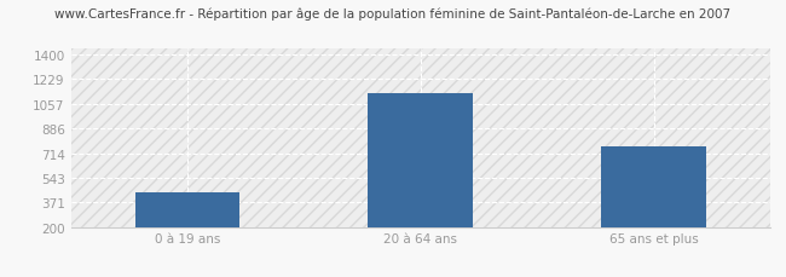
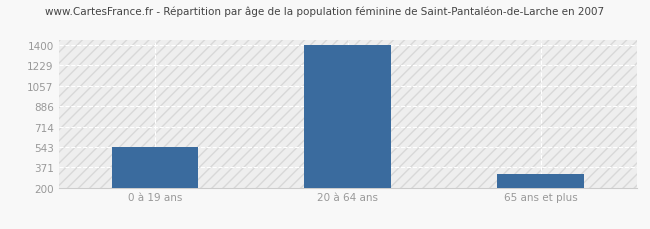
0 à 19 ans: 440 -> 540
20 à 64 ans: 1130 -> 1400
65 ans et plus: 760 -> 310
